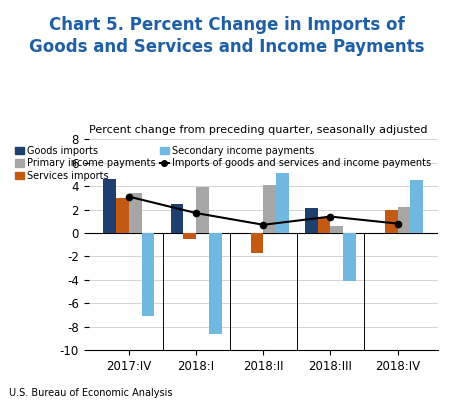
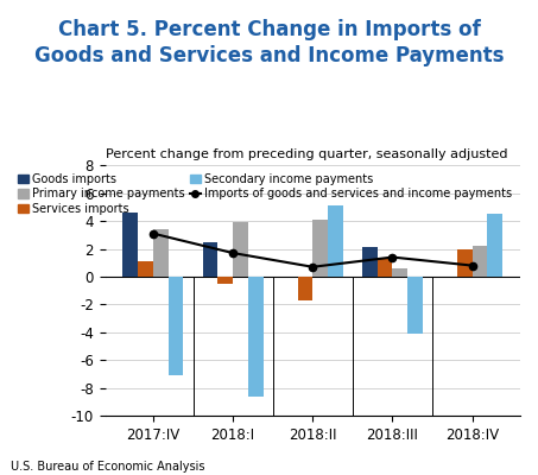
Services imports/2017:IV: 3.0 -> 1.1
